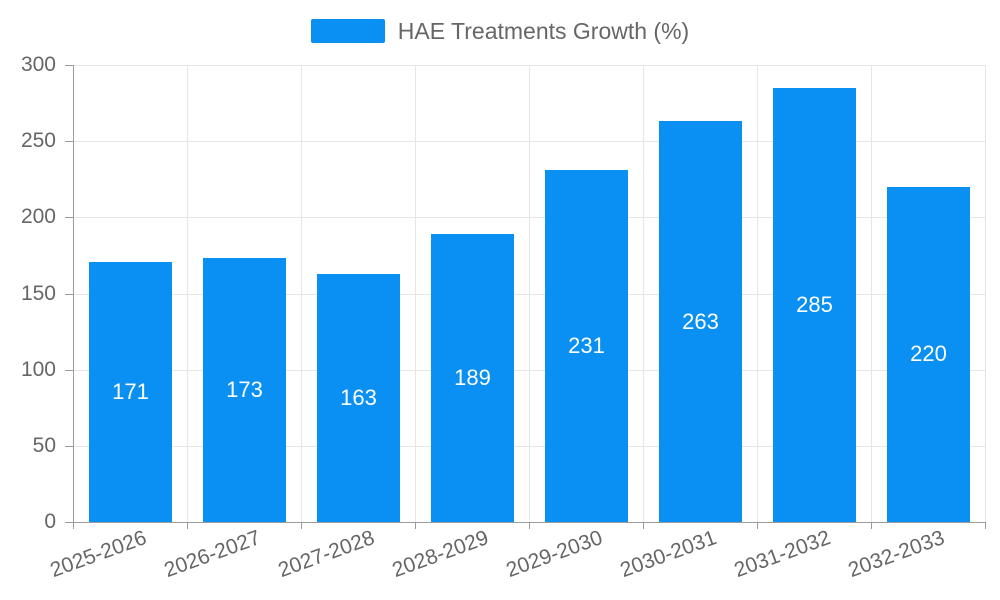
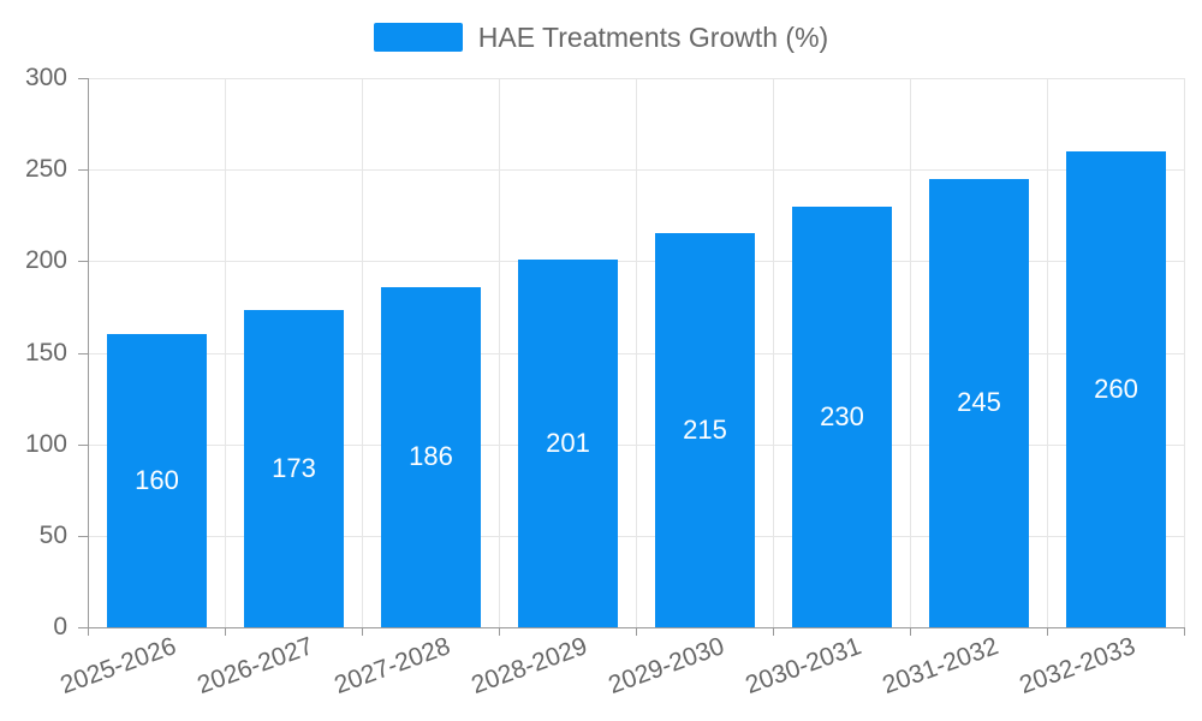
2025-2026: 171 -> 160
2027-2028: 163 -> 186
2028-2029: 189 -> 201
2029-2030: 231 -> 215
2030-2031: 263 -> 230
2031-2032: 285 -> 245
2032-2033: 220 -> 260
